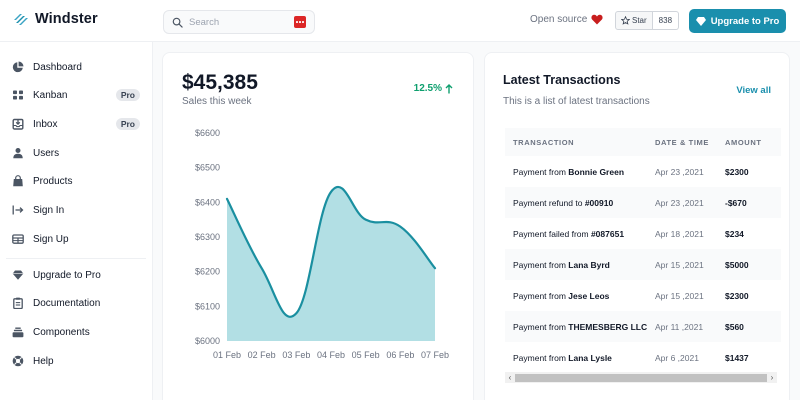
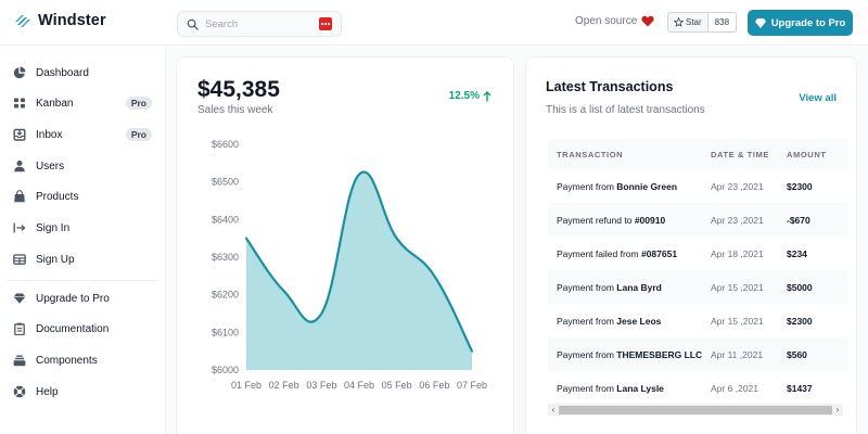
01 Feb: $6410 -> $6350
03 Feb: $6080 -> $6150
04 Feb: $6430 -> $6520
06 Feb: $6330 -> $6250
07 Feb: $6210 -> $6050
